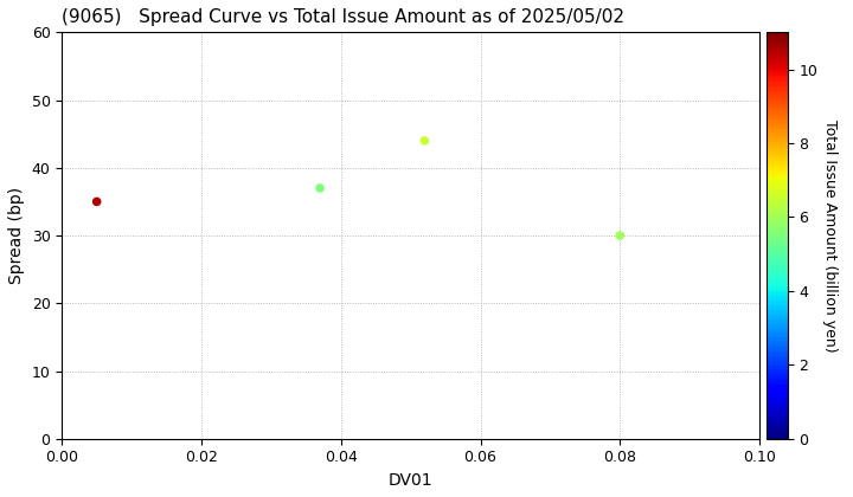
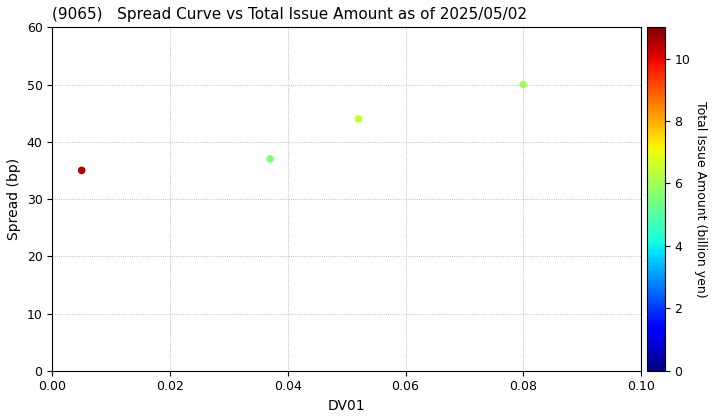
0.08: 30 -> 50
